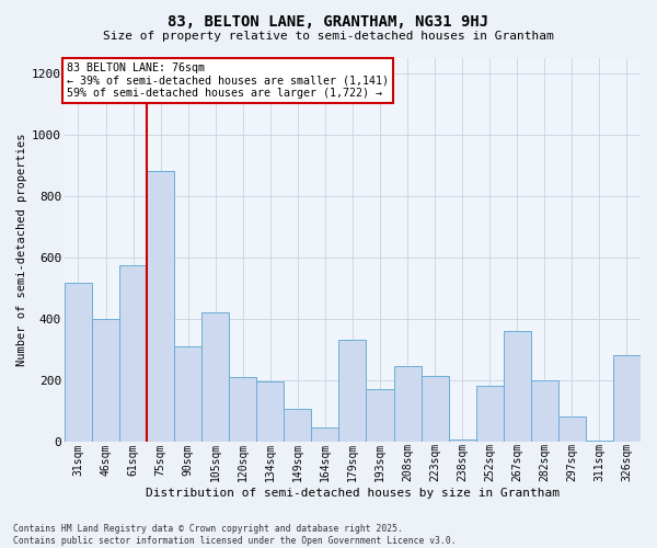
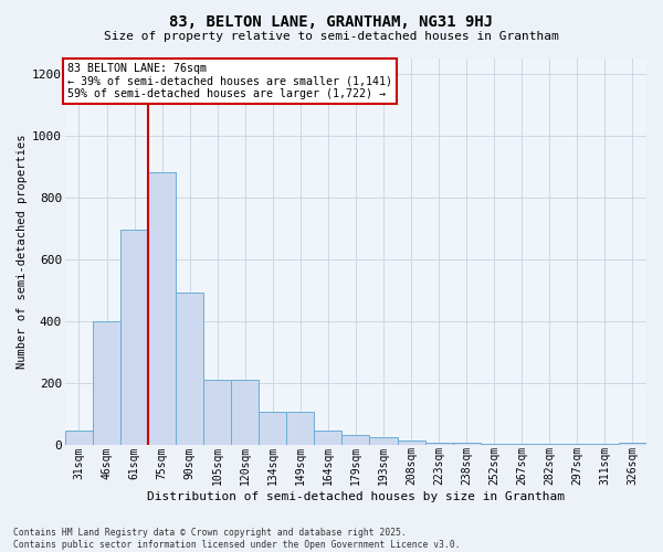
31sqm: 515 -> 45
61sqm: 575 -> 695
90sqm: 310 -> 490
105sqm: 420 -> 210
134sqm: 195 -> 105
179sqm: 330 -> 30
193sqm: 170 -> 25
208sqm: 245 -> 15
223sqm: 215 -> 8
252sqm: 180 -> 3
267sqm: 360 -> 3
282sqm: 200 -> 3
297sqm: 80 -> 3
326sqm: 280 -> 8
